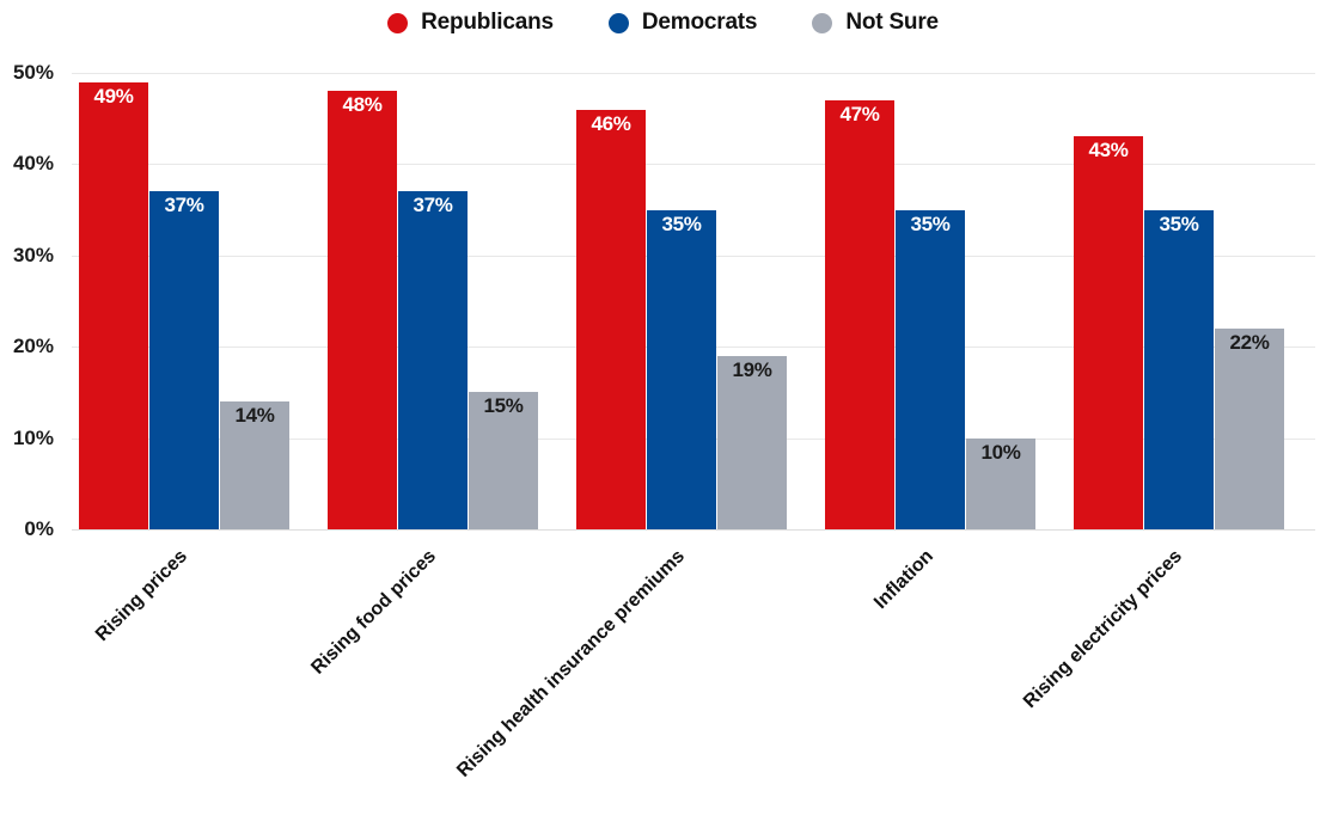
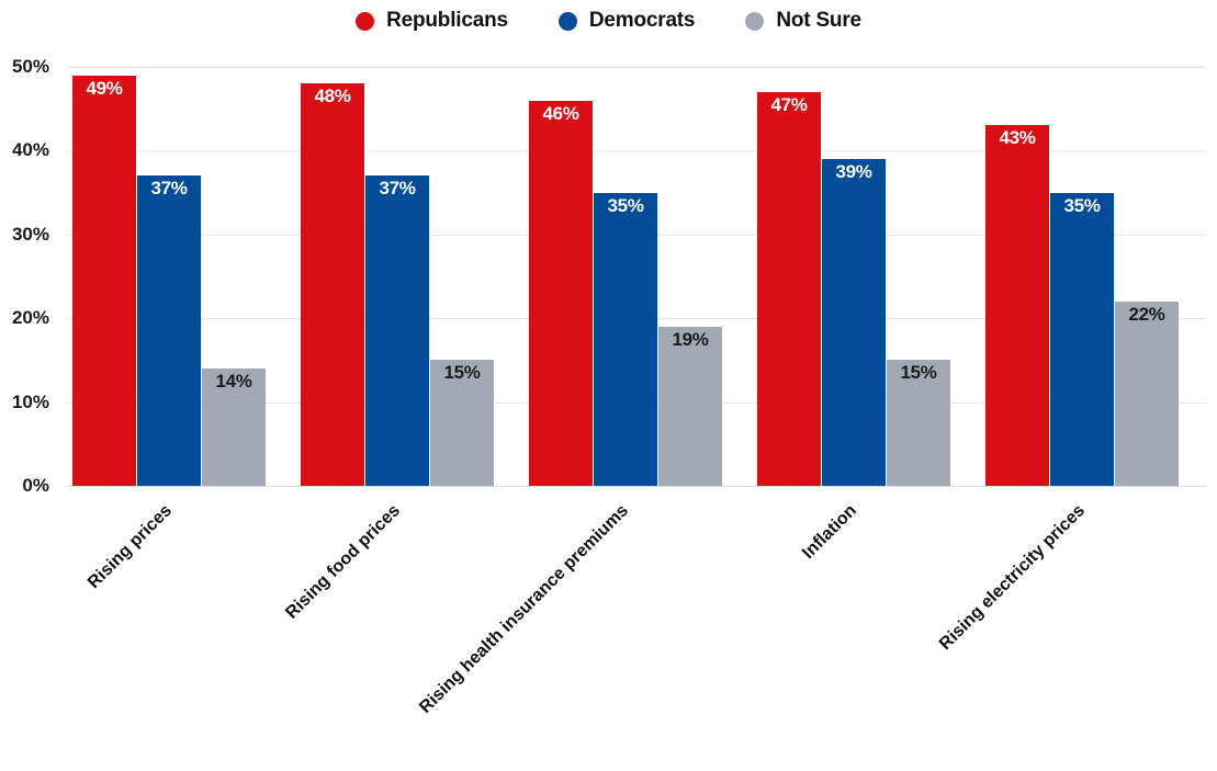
Democrats/Inflation: 35% -> 39%
Not Sure/Inflation: 10% -> 15%
